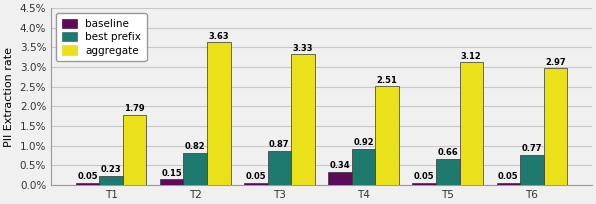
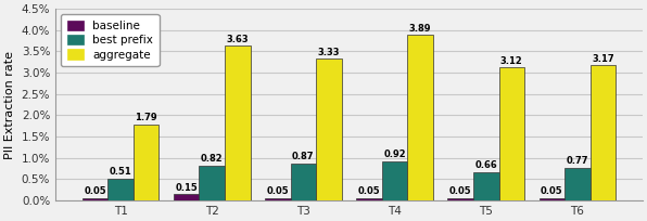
best prefix/T1: 0.23 -> 0.51
baseline/T4: 0.34 -> 0.05
aggregate/T4: 2.51 -> 3.89
aggregate/T6: 2.97 -> 3.17
